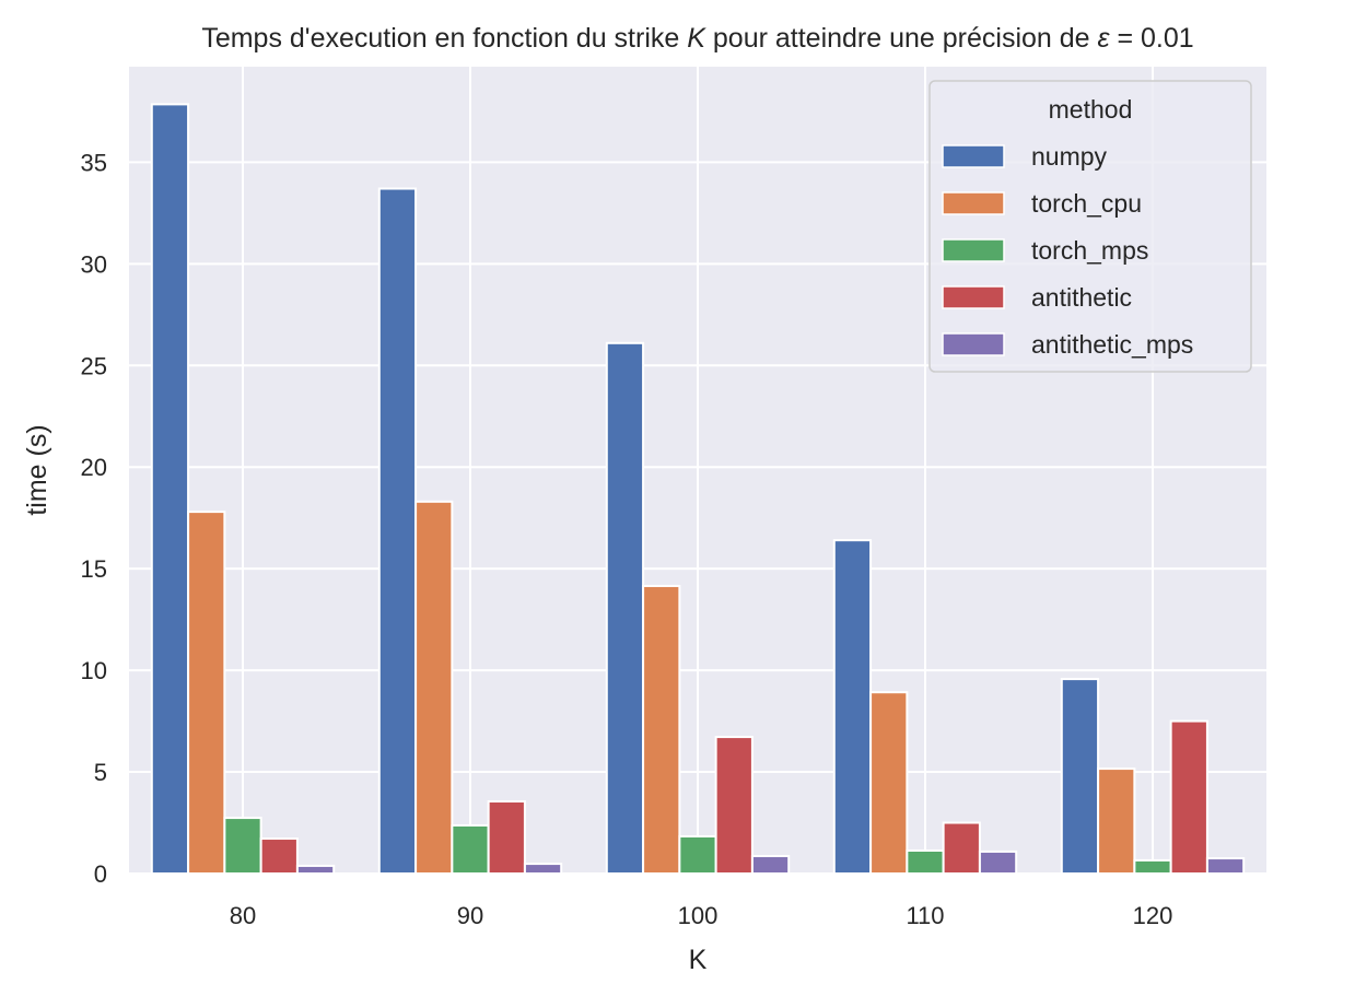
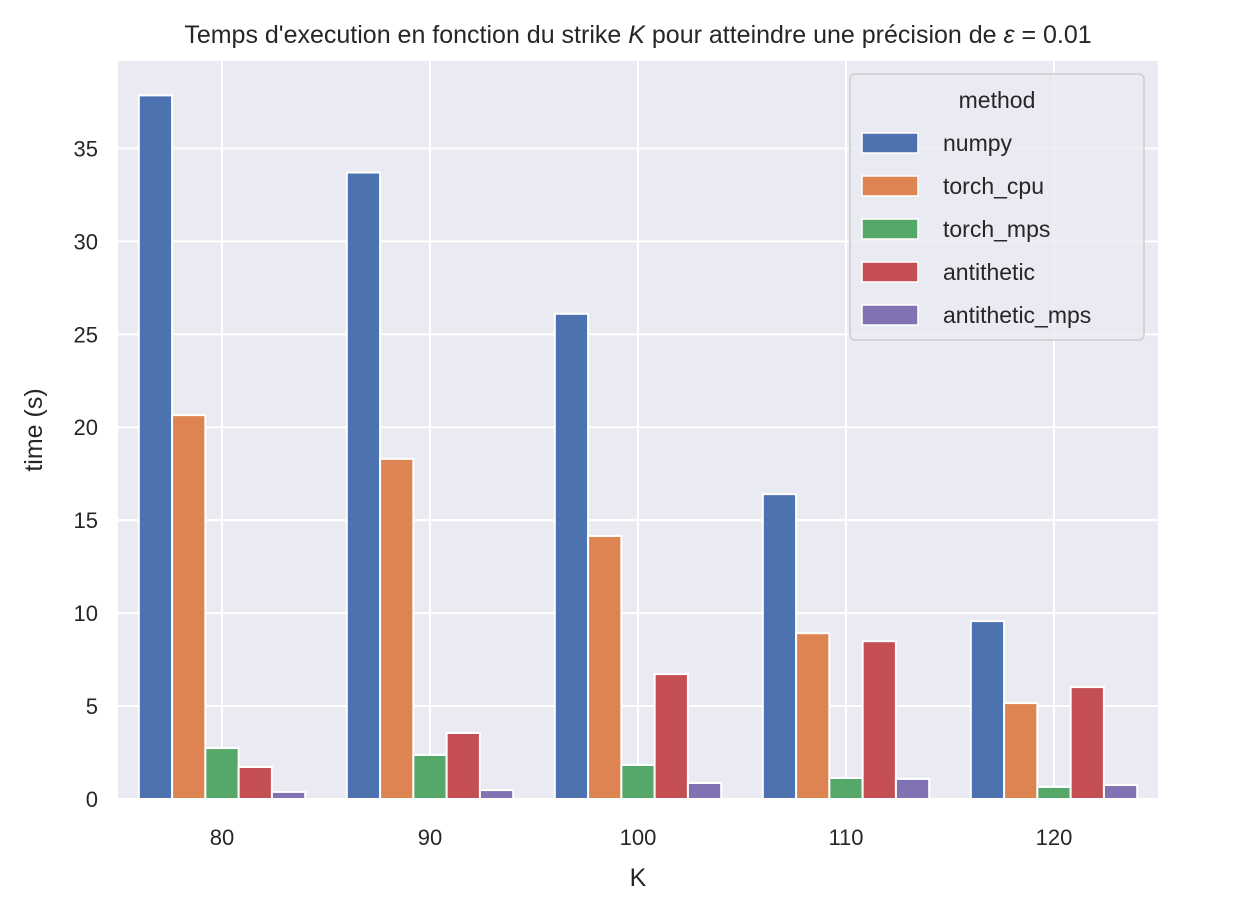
torch_cpu/80: 17.8 -> 20.6
antithetic/110: 2.5 -> 8.5
antithetic/120: 7.5 -> 6.0
